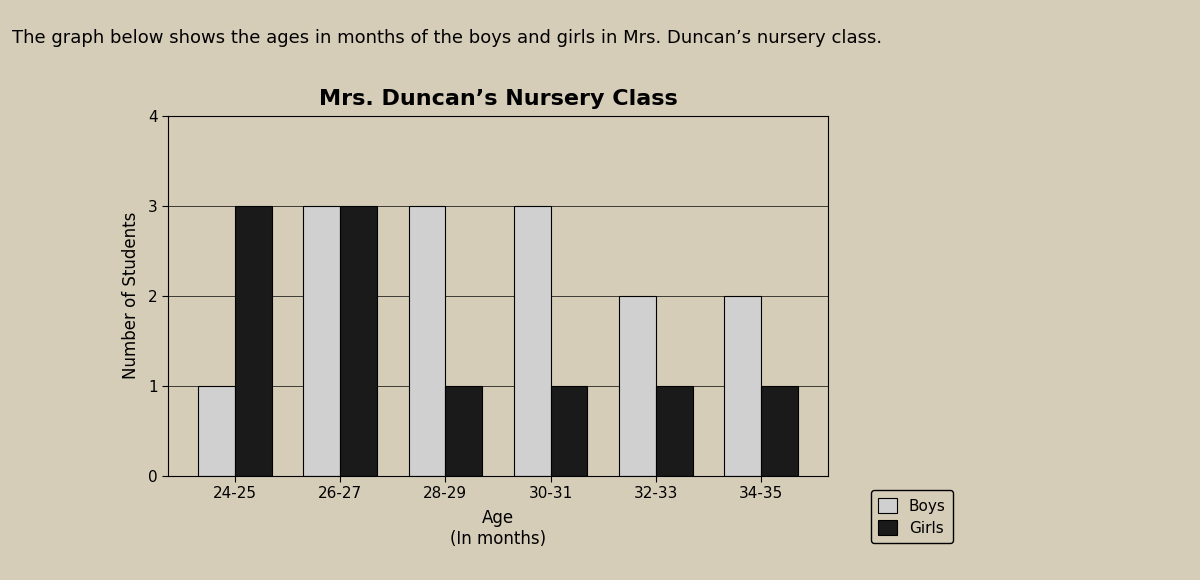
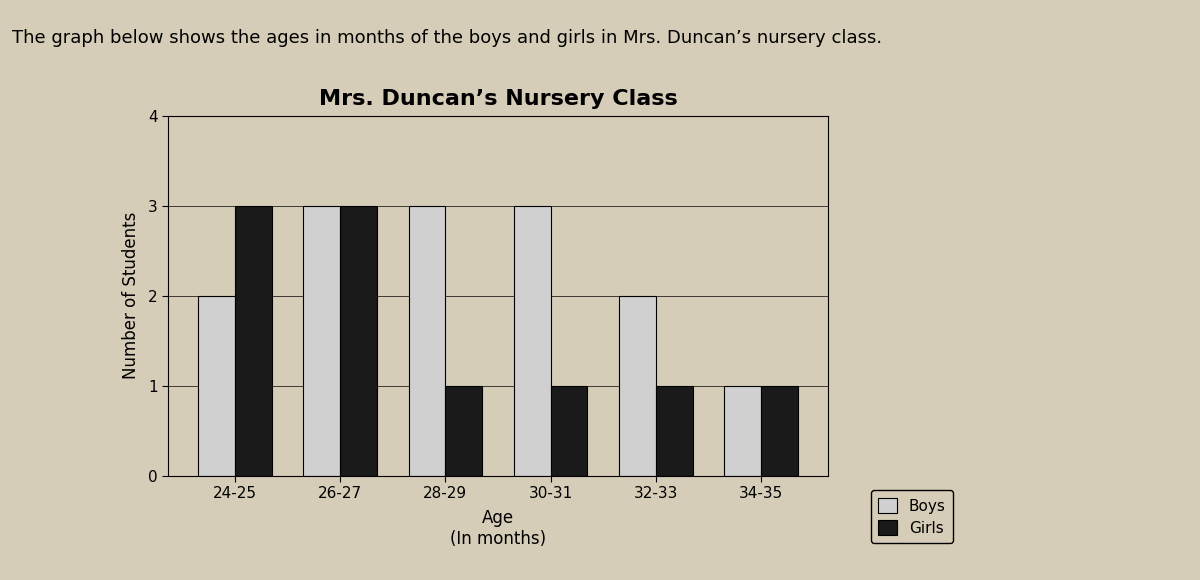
Boys/24-25: 1 -> 2
Boys/34-35: 2 -> 1
